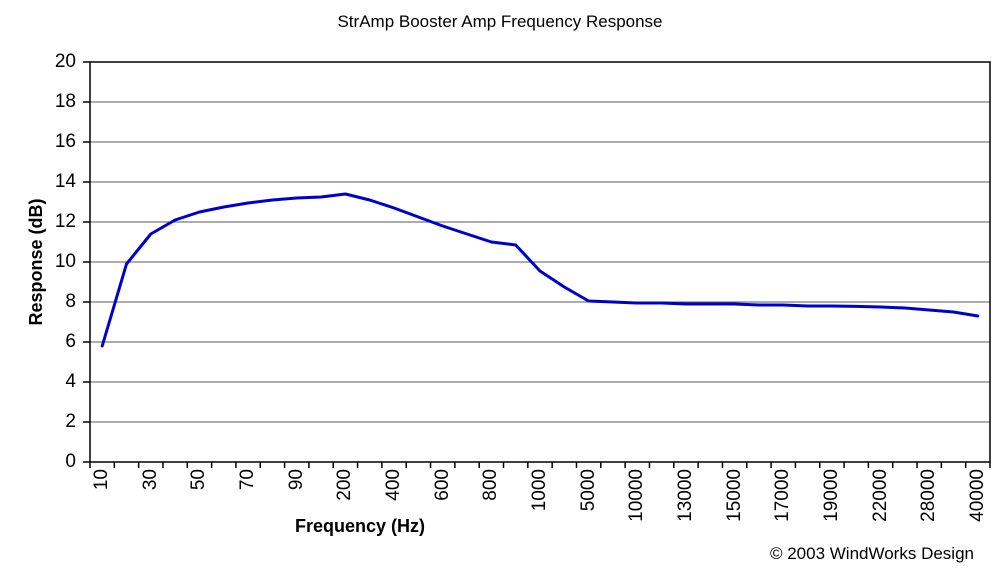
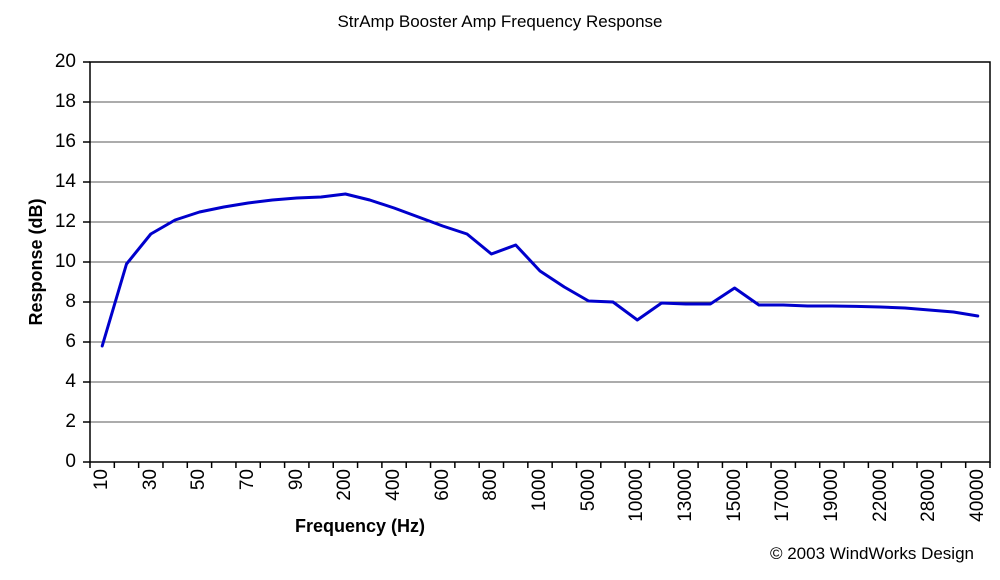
800: 11.0 -> 10.4
10000: 8.0 -> 7.1
15000: 7.9 -> 8.7
